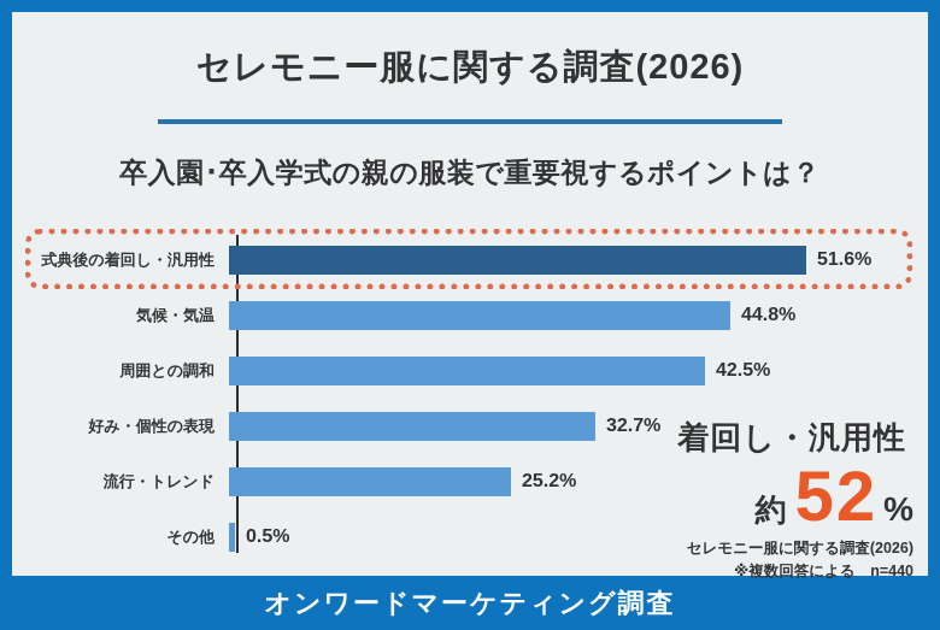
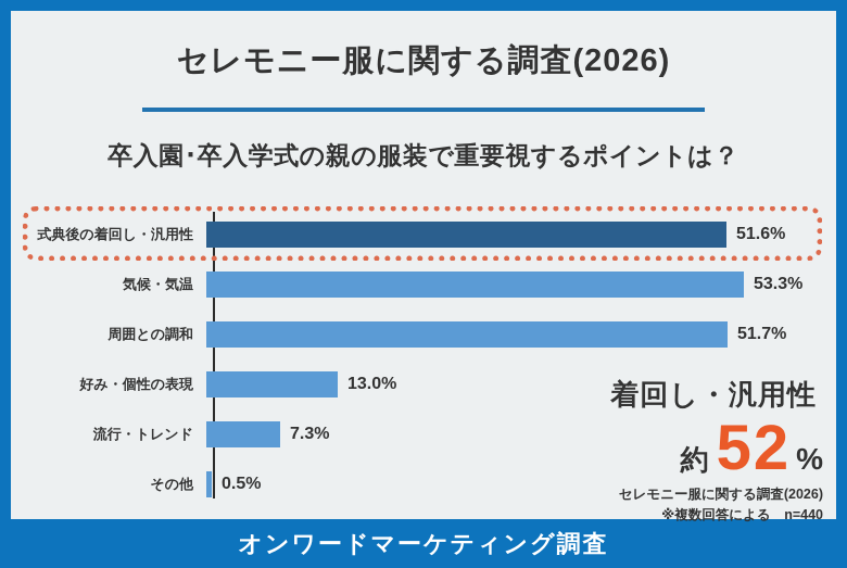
気候・気温: 44.8% -> 53.3%
周囲との調和: 42.5% -> 51.7%
好み・個性の表現: 32.7% -> 13.0%
流行・トレンド: 25.2% -> 7.3%
